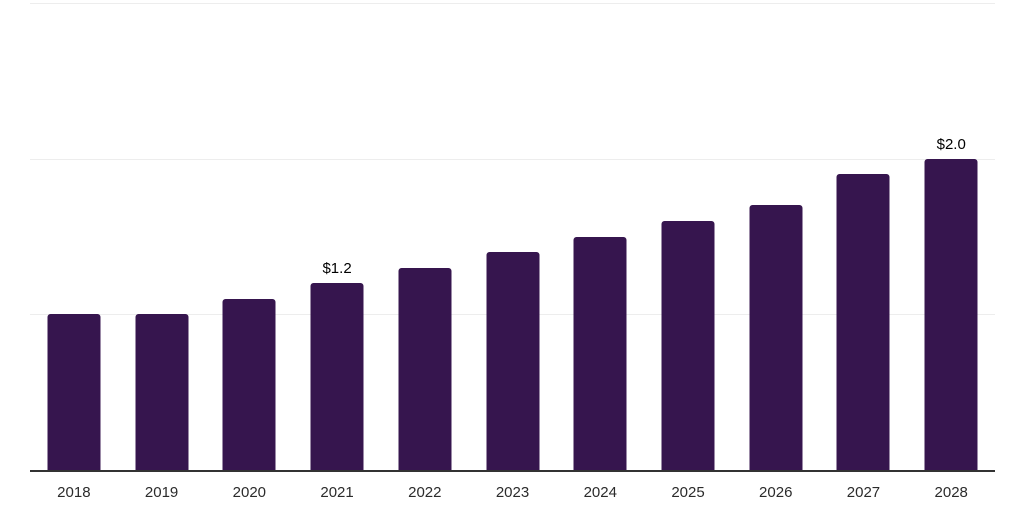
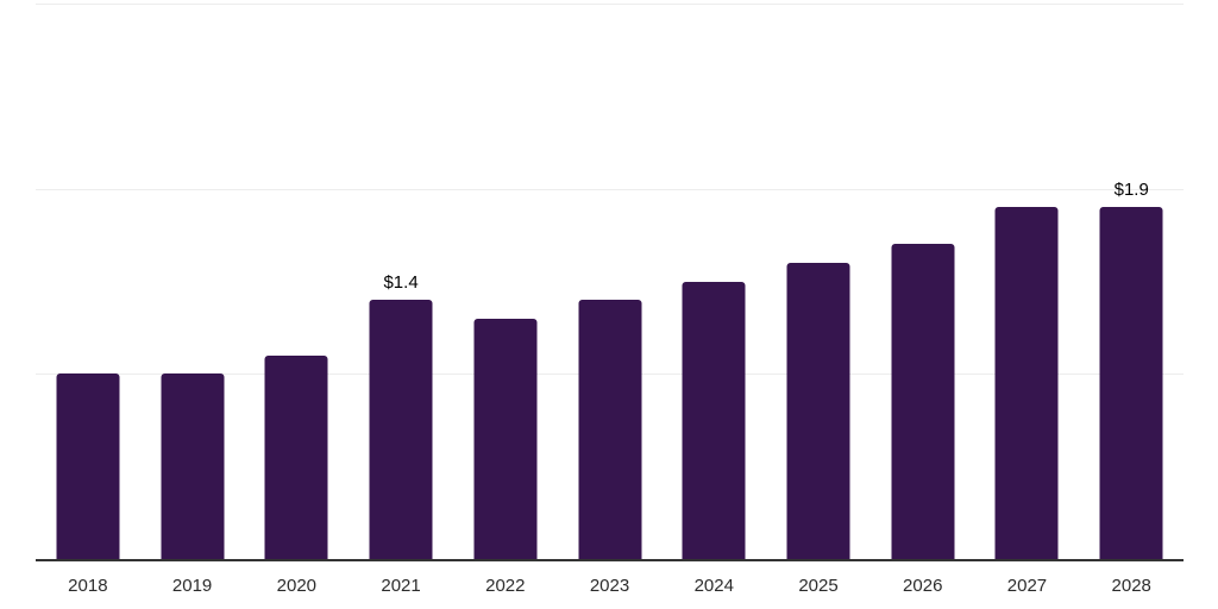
2021: $1.2 -> $1.4
2028: $2.0 -> $1.9
